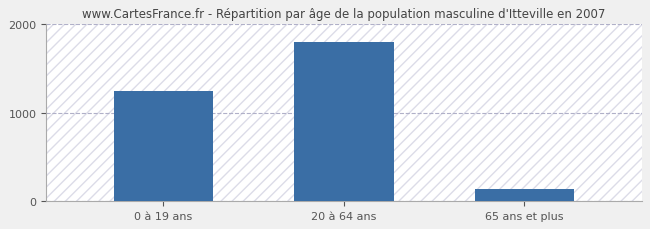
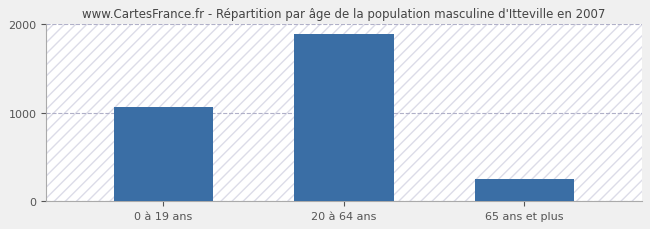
0 à 19 ans: 1240 -> 1060
20 à 64 ans: 1800 -> 1890
65 ans et plus: 140 -> 250
